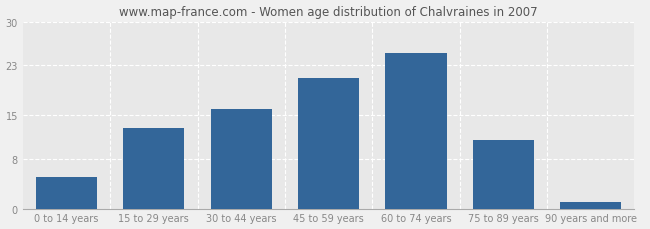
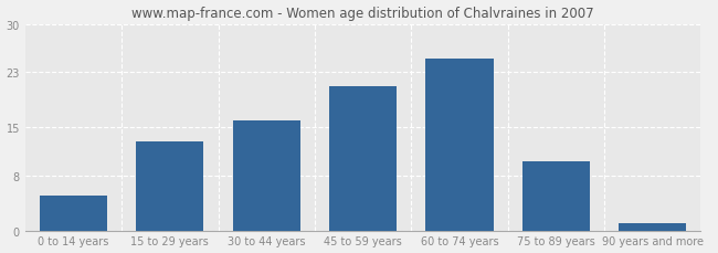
75 to 89 years: 11 -> 10
